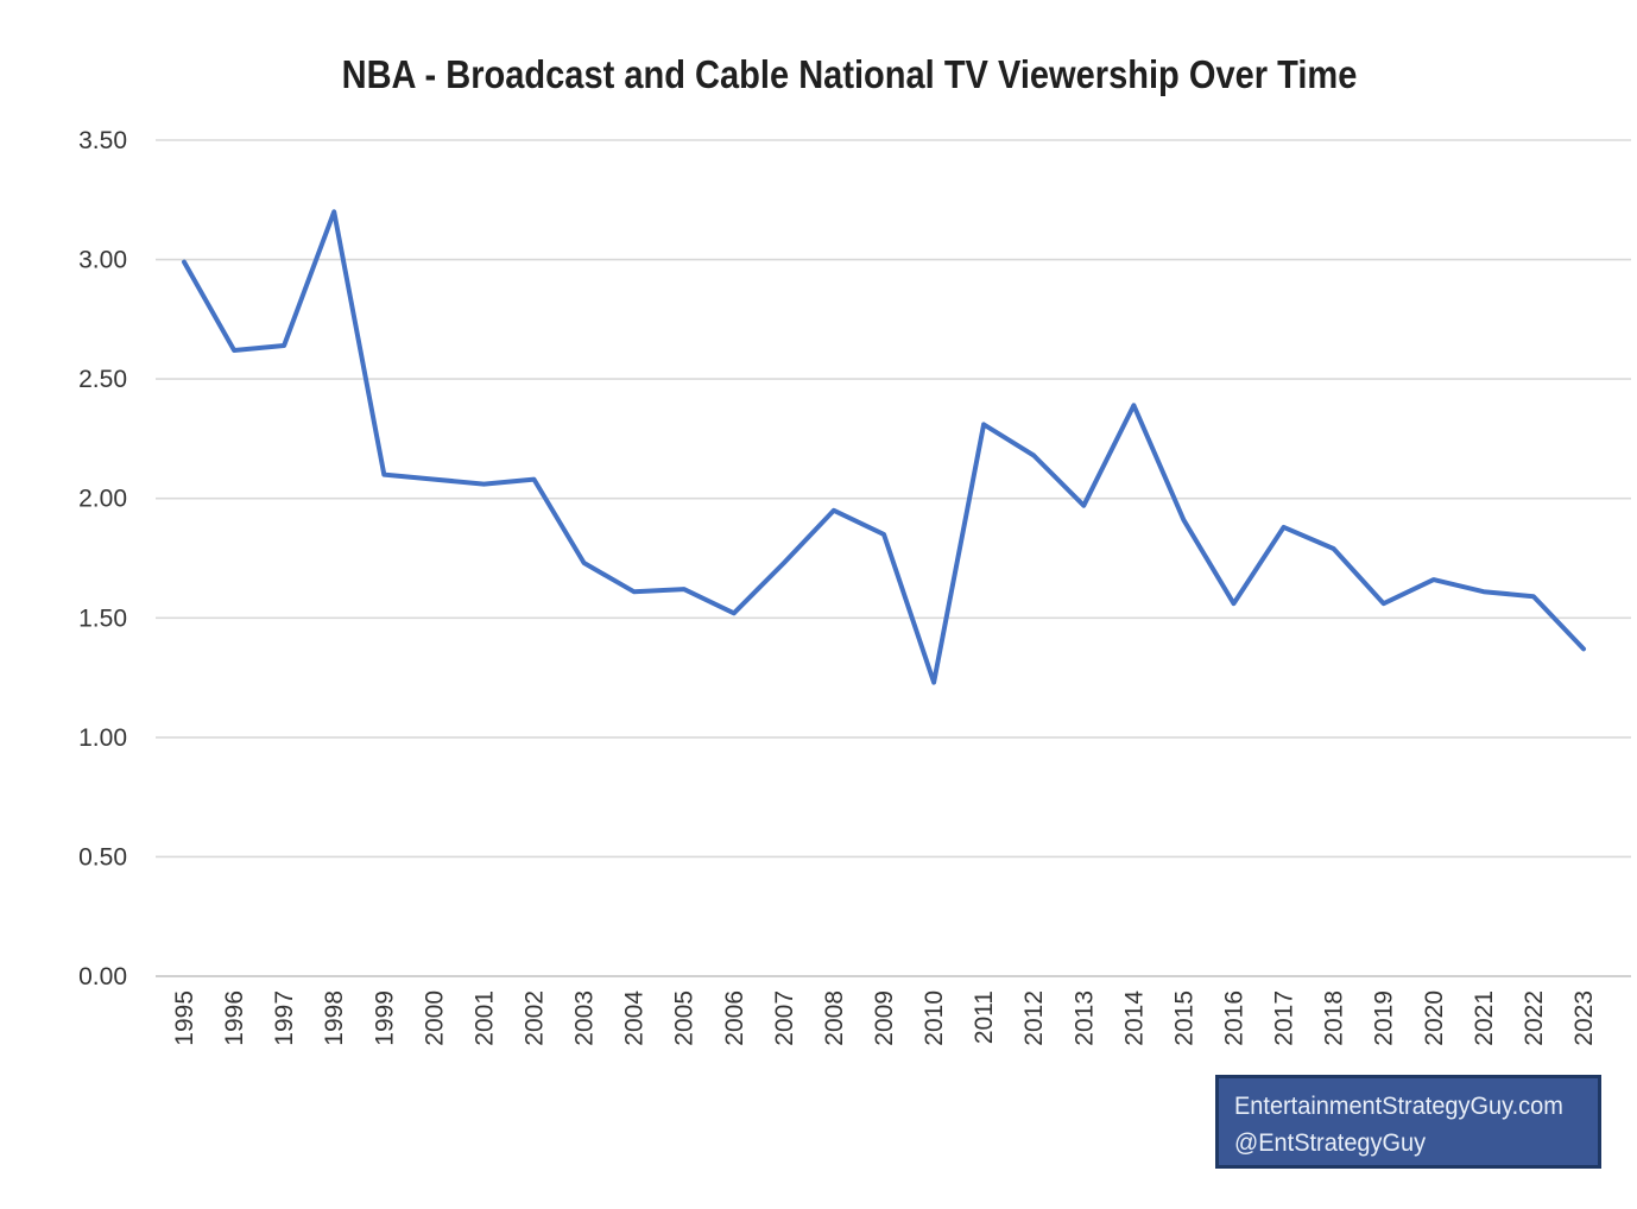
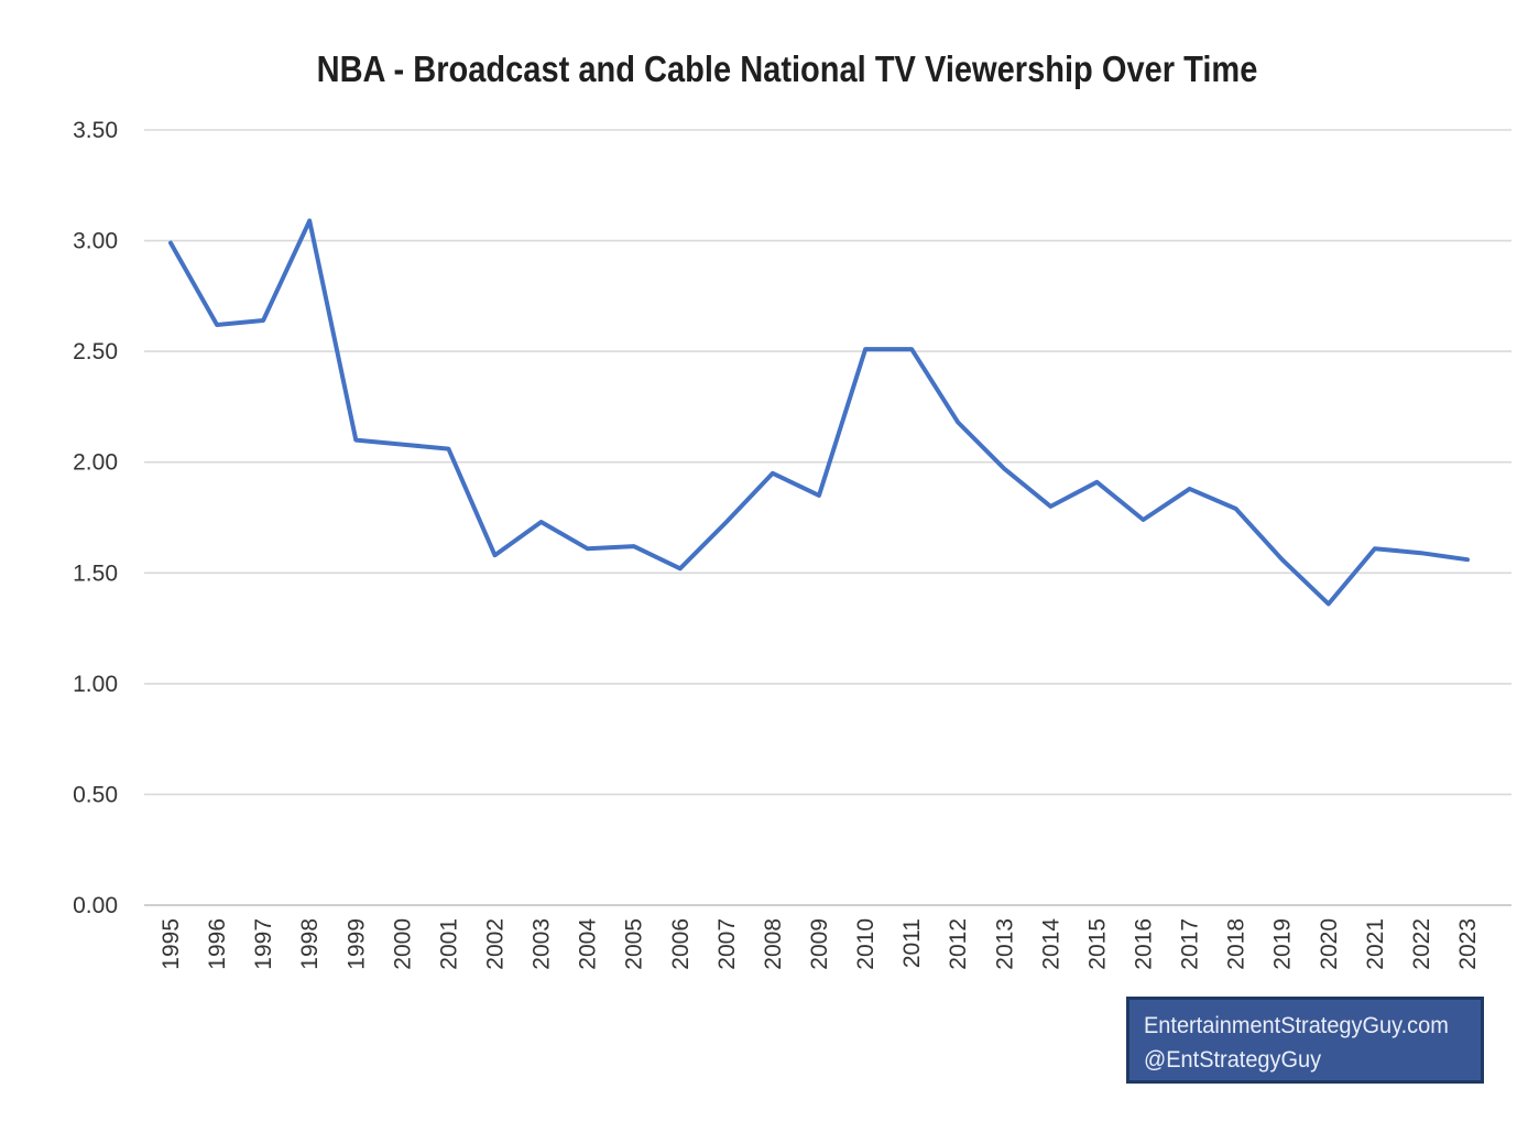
1998: 3.20 -> 3.09
2002: 2.08 -> 1.58
2010: 1.23 -> 2.51
2011: 2.31 -> 2.51
2014: 2.39 -> 1.80
2016: 1.56 -> 1.74
2020: 1.66 -> 1.36
2023: 1.37 -> 1.56
